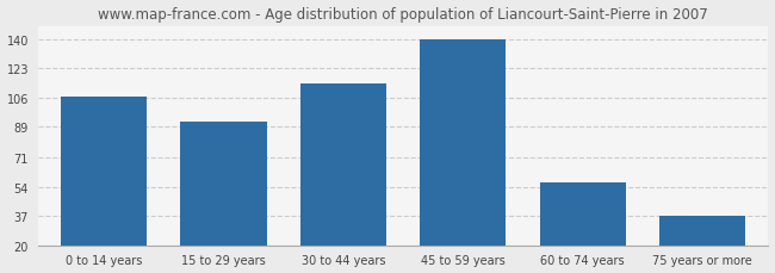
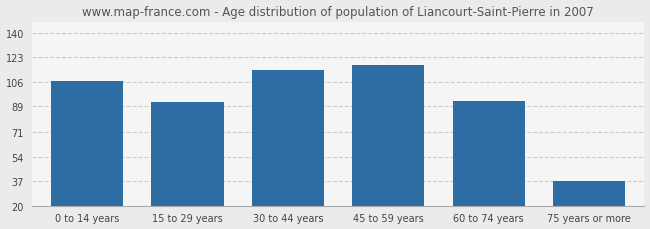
45 to 59 years: 140 -> 118
60 to 74 years: 57 -> 93
